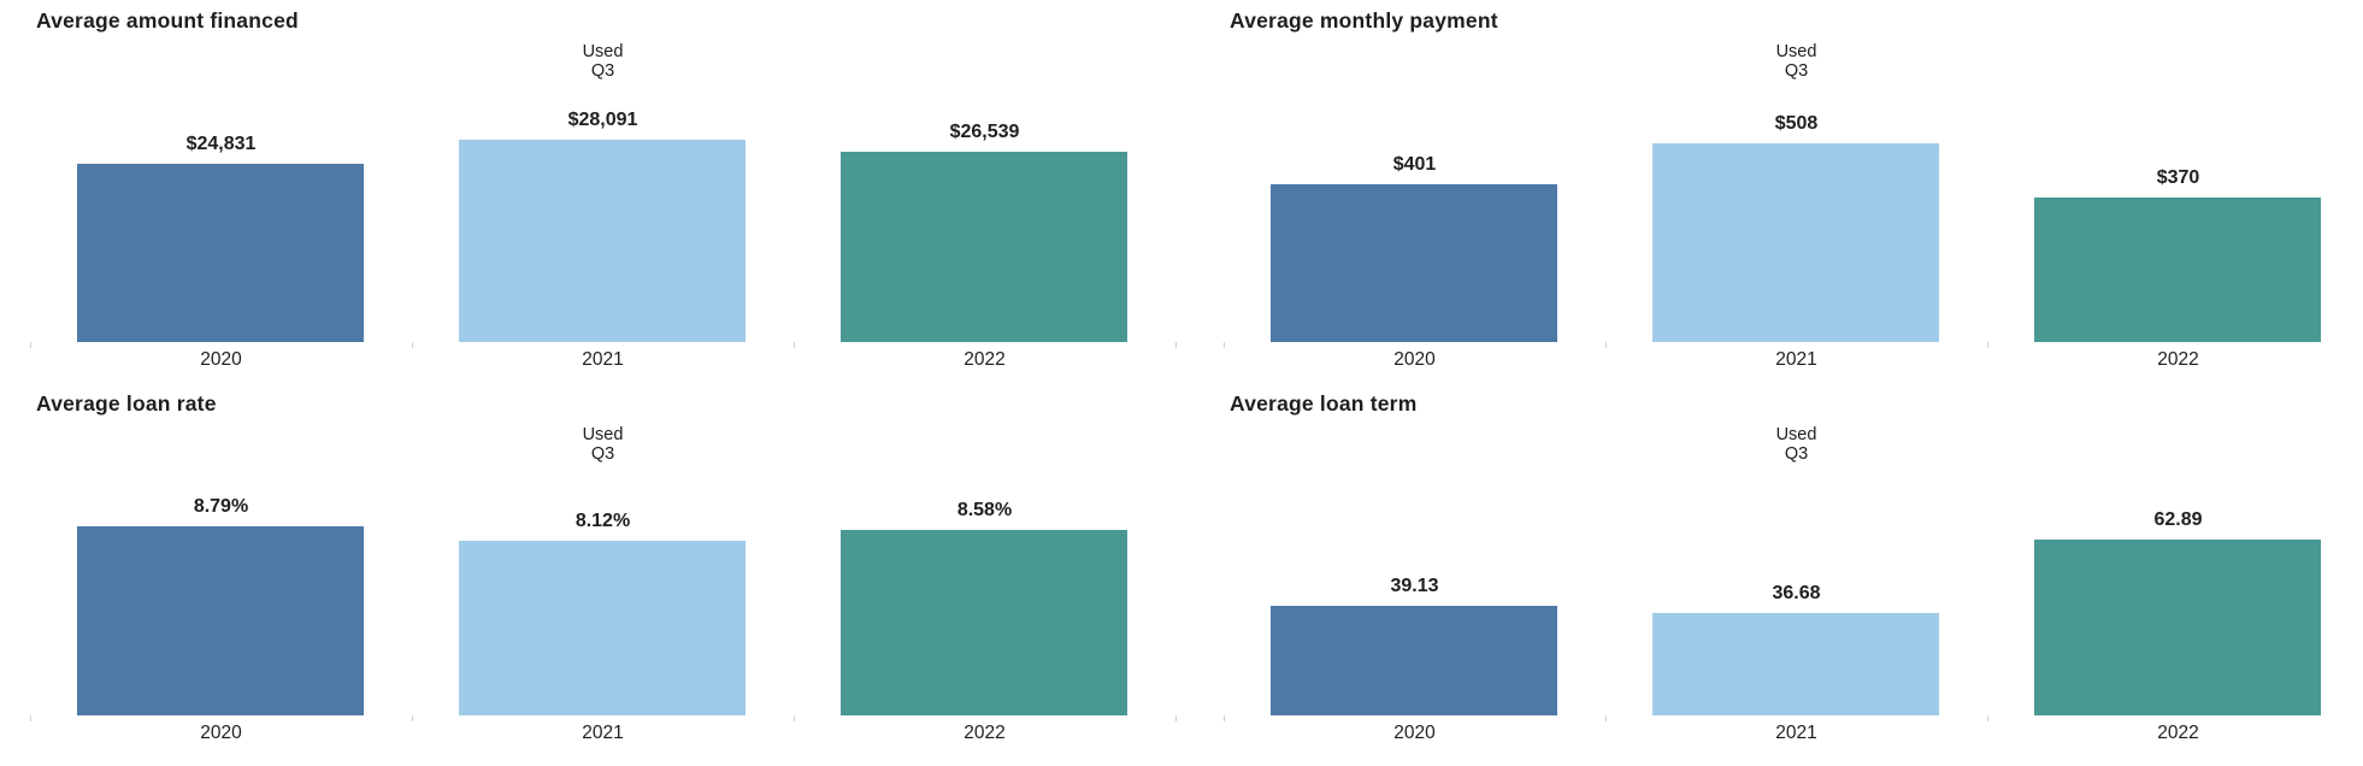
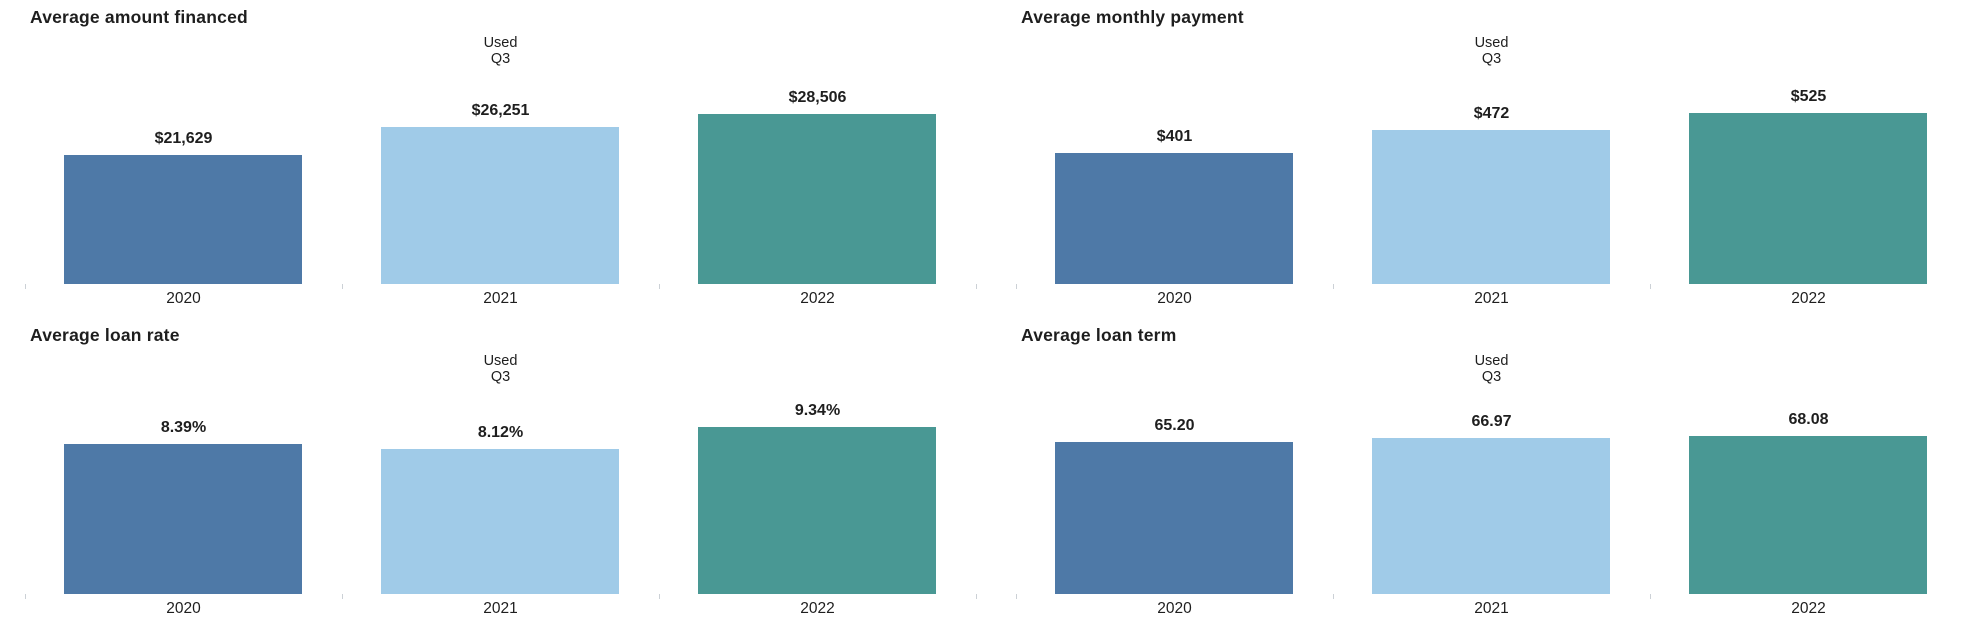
Average amount financed/2020: $24,831 -> $21,629
Average amount financed/2021: $28,091 -> $26,251
Average amount financed/2022: $26,539 -> $28,506
Average monthly payment/2021: $508 -> $472
Average monthly payment/2022: $370 -> $525
Average loan rate/2020: 8.79% -> 8.39%
Average loan rate/2022: 8.58% -> 9.34%
Average loan term/2020: 39.13 -> 65.20
Average loan term/2021: 36.68 -> 66.97
Average loan term/2022: 62.89 -> 68.08
